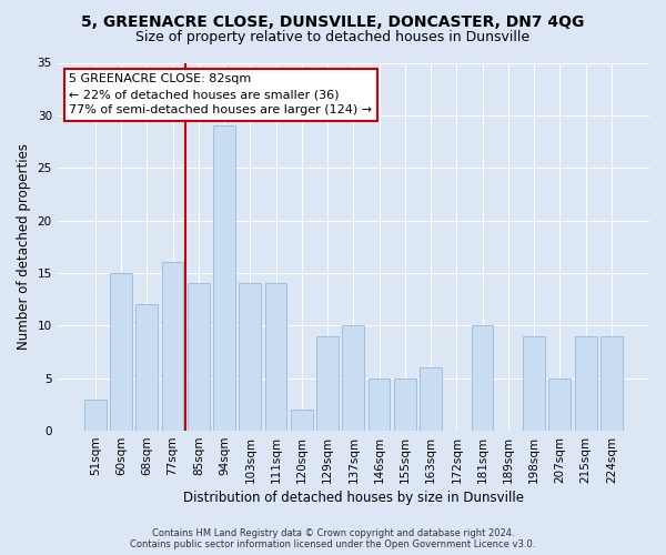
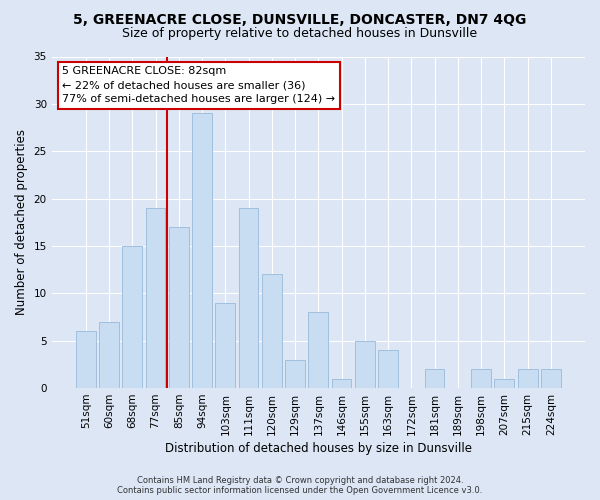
51sqm: 3 -> 6
60sqm: 15 -> 7
68sqm: 12 -> 15
77sqm: 16 -> 19
85sqm: 14 -> 17
103sqm: 14 -> 9
111sqm: 14 -> 19
120sqm: 2 -> 12
129sqm: 9 -> 3
137sqm: 10 -> 8
146sqm: 5 -> 1
163sqm: 6 -> 4
181sqm: 10 -> 2
198sqm: 9 -> 2
207sqm: 5 -> 1
215sqm: 9 -> 2
224sqm: 9 -> 2
